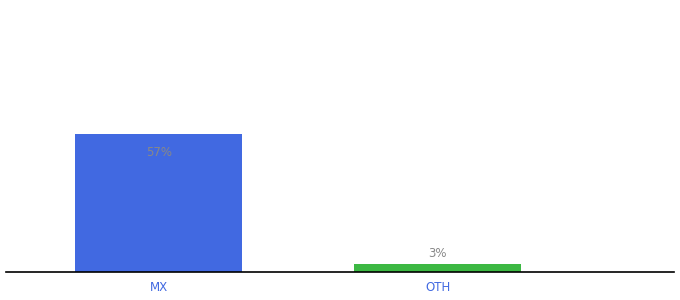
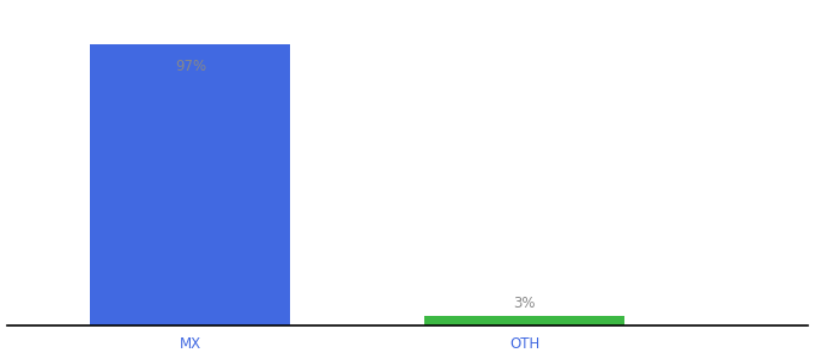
MX: 57% -> 97%
